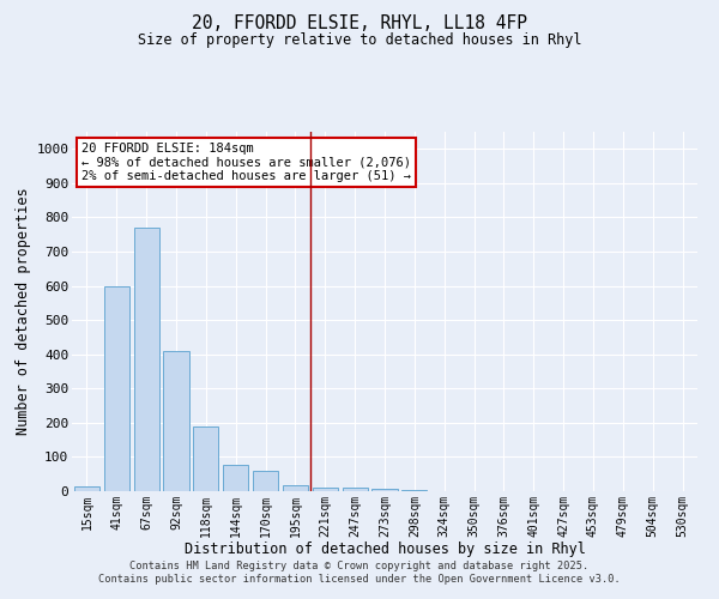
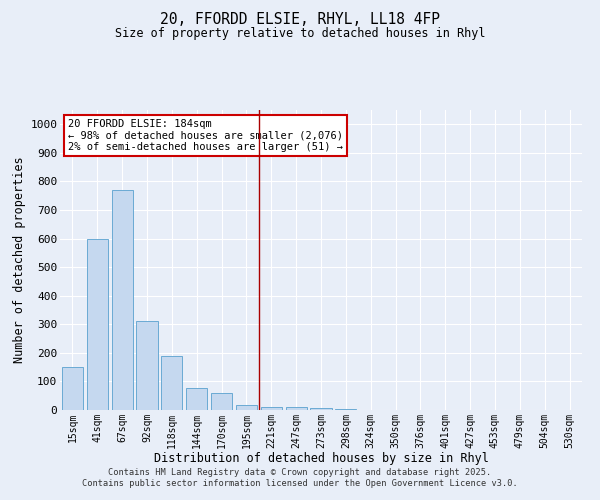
15sqm: 15 -> 150
92sqm: 410 -> 310
